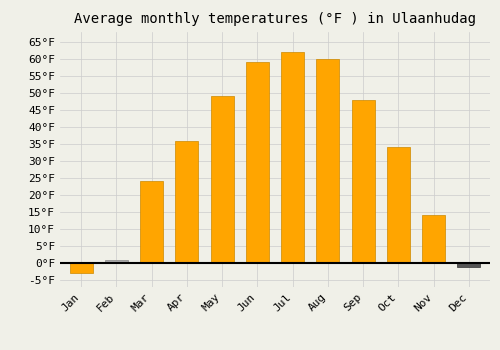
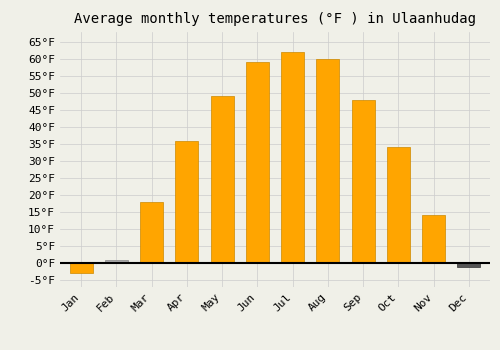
Mar: 24°F -> 18°F
